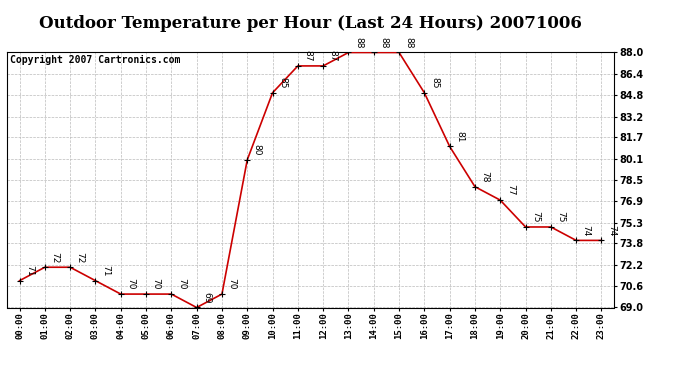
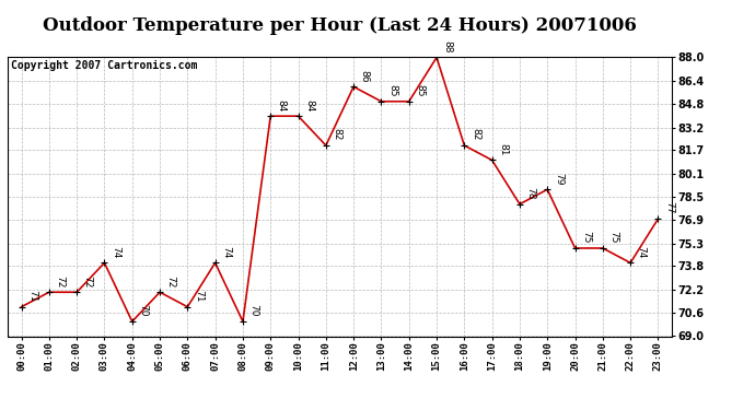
03:00: 71 -> 74
05:00: 70 -> 72
06:00: 70 -> 71
07:00: 69 -> 74
09:00: 80 -> 84
10:00: 85 -> 84
11:00: 87 -> 82
12:00: 87 -> 86
13:00: 88 -> 85
14:00: 88 -> 85
16:00: 85 -> 82
19:00: 77 -> 79
23:00: 74 -> 77
